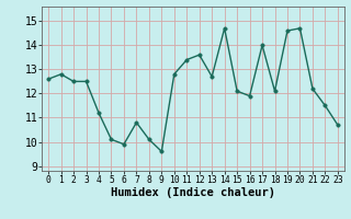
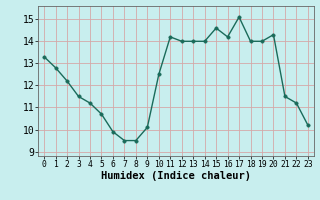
0: 12.6 -> 13.3
2: 12.5 -> 12.2
3: 12.5 -> 11.5
5: 10.1 -> 10.7
7: 10.8 -> 9.5
8: 10.1 -> 9.5
9: 9.6 -> 10.1
10: 12.8 -> 12.5
11: 13.4 -> 14.2
12: 13.6 -> 14.0
13: 12.7 -> 14.0
14: 14.7 -> 14.0
15: 12.1 -> 14.6
16: 11.9 -> 14.2
17: 14.0 -> 15.1
18: 12.1 -> 14.0
19: 14.6 -> 14.0
20: 14.7 -> 14.3
21: 12.2 -> 11.5
22: 11.5 -> 11.2
23: 10.7 -> 10.2
